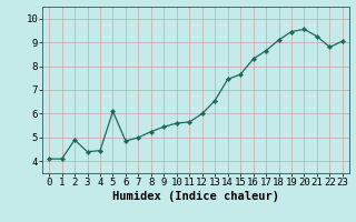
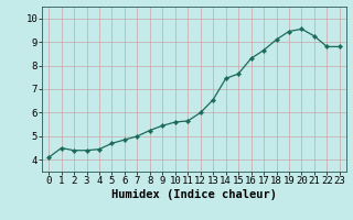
1: 4.10 -> 4.50
2: 4.90 -> 4.40
5: 6.10 -> 4.70
23: 9.05 -> 8.80
